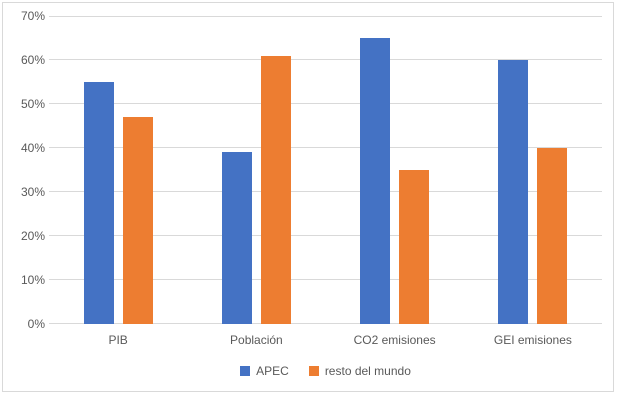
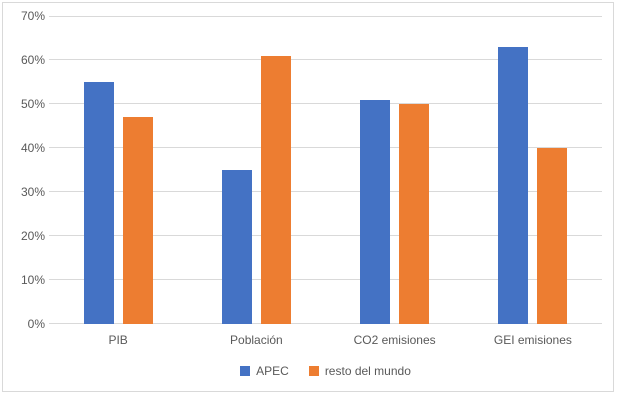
APEC/Población: 39% -> 35%
APEC/CO2 emisiones: 65% -> 51%
resto del mundo/CO2 emisiones: 35% -> 50%
APEC/GEI emisiones: 60% -> 63%
